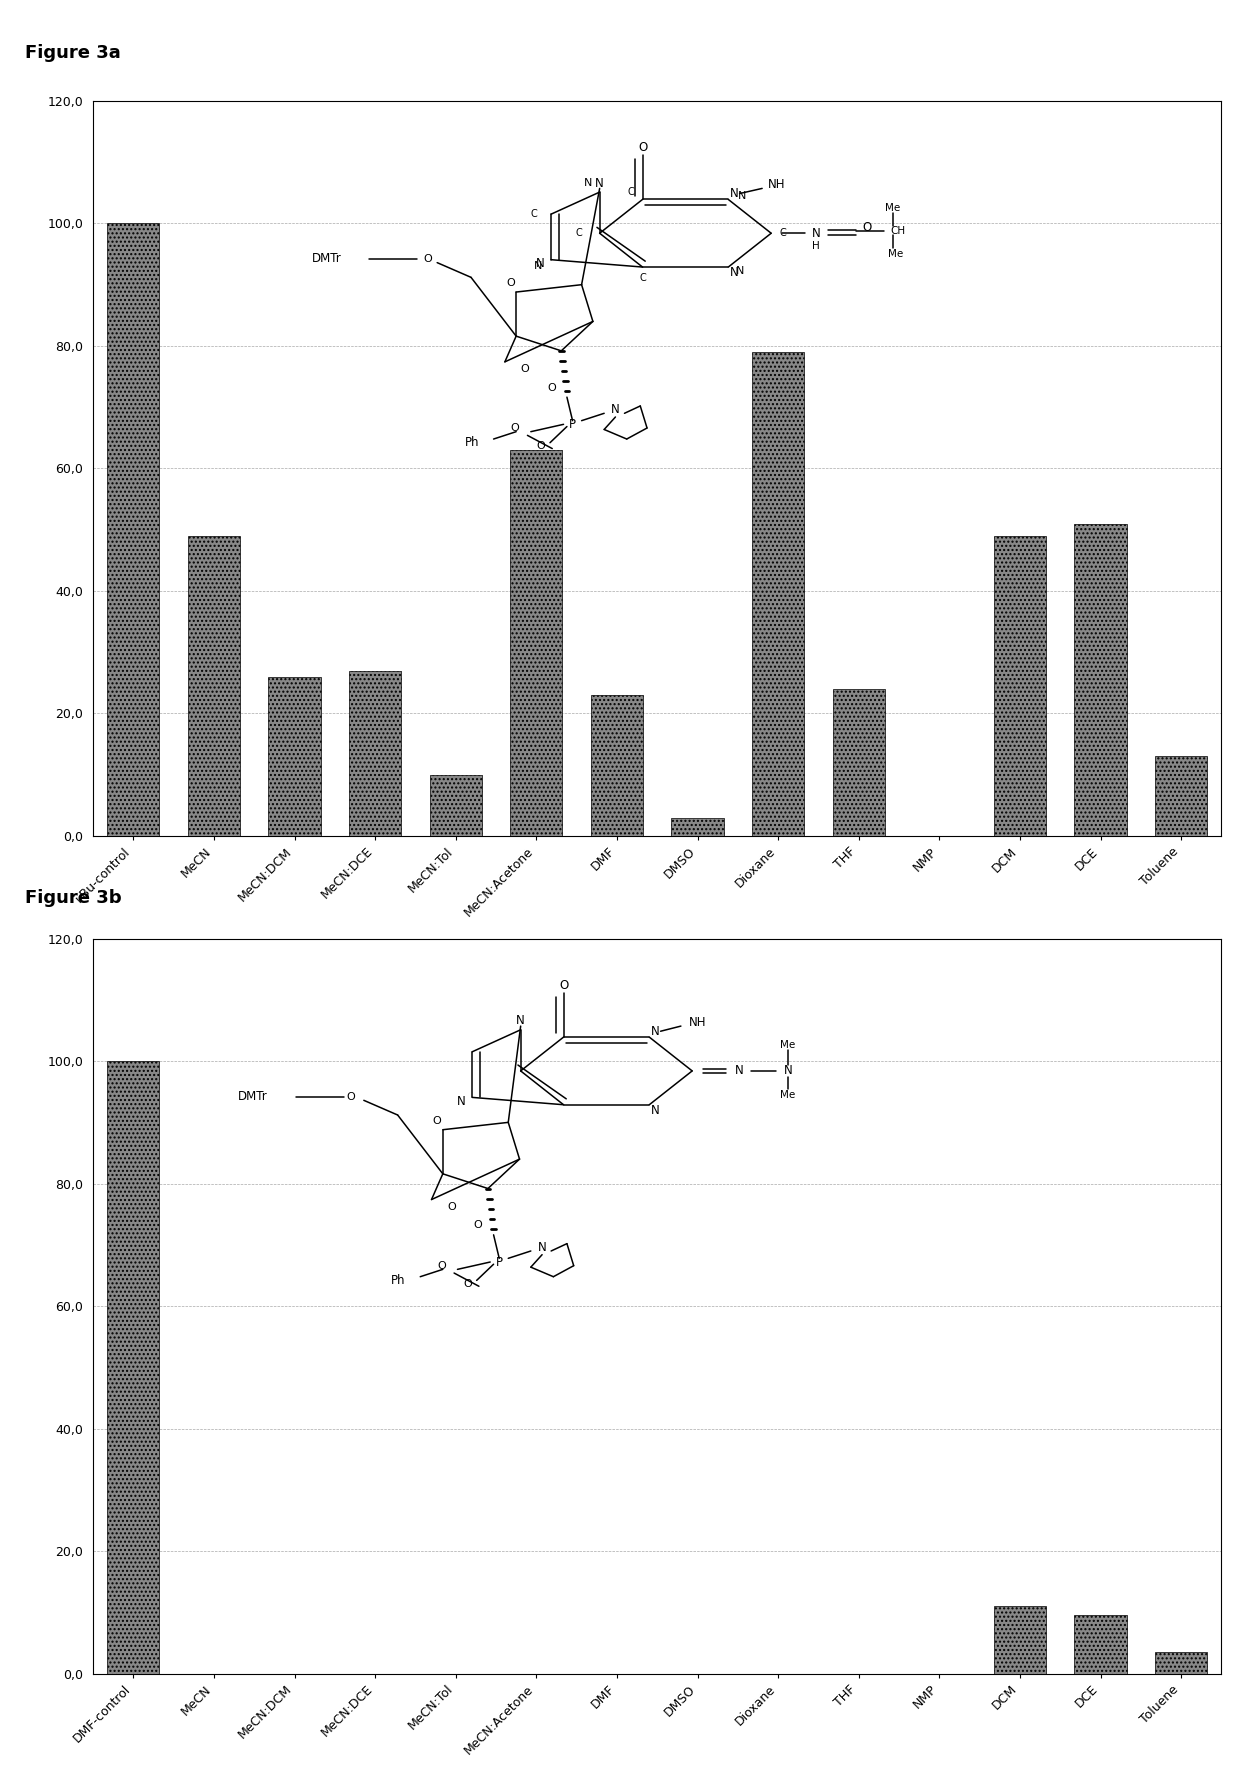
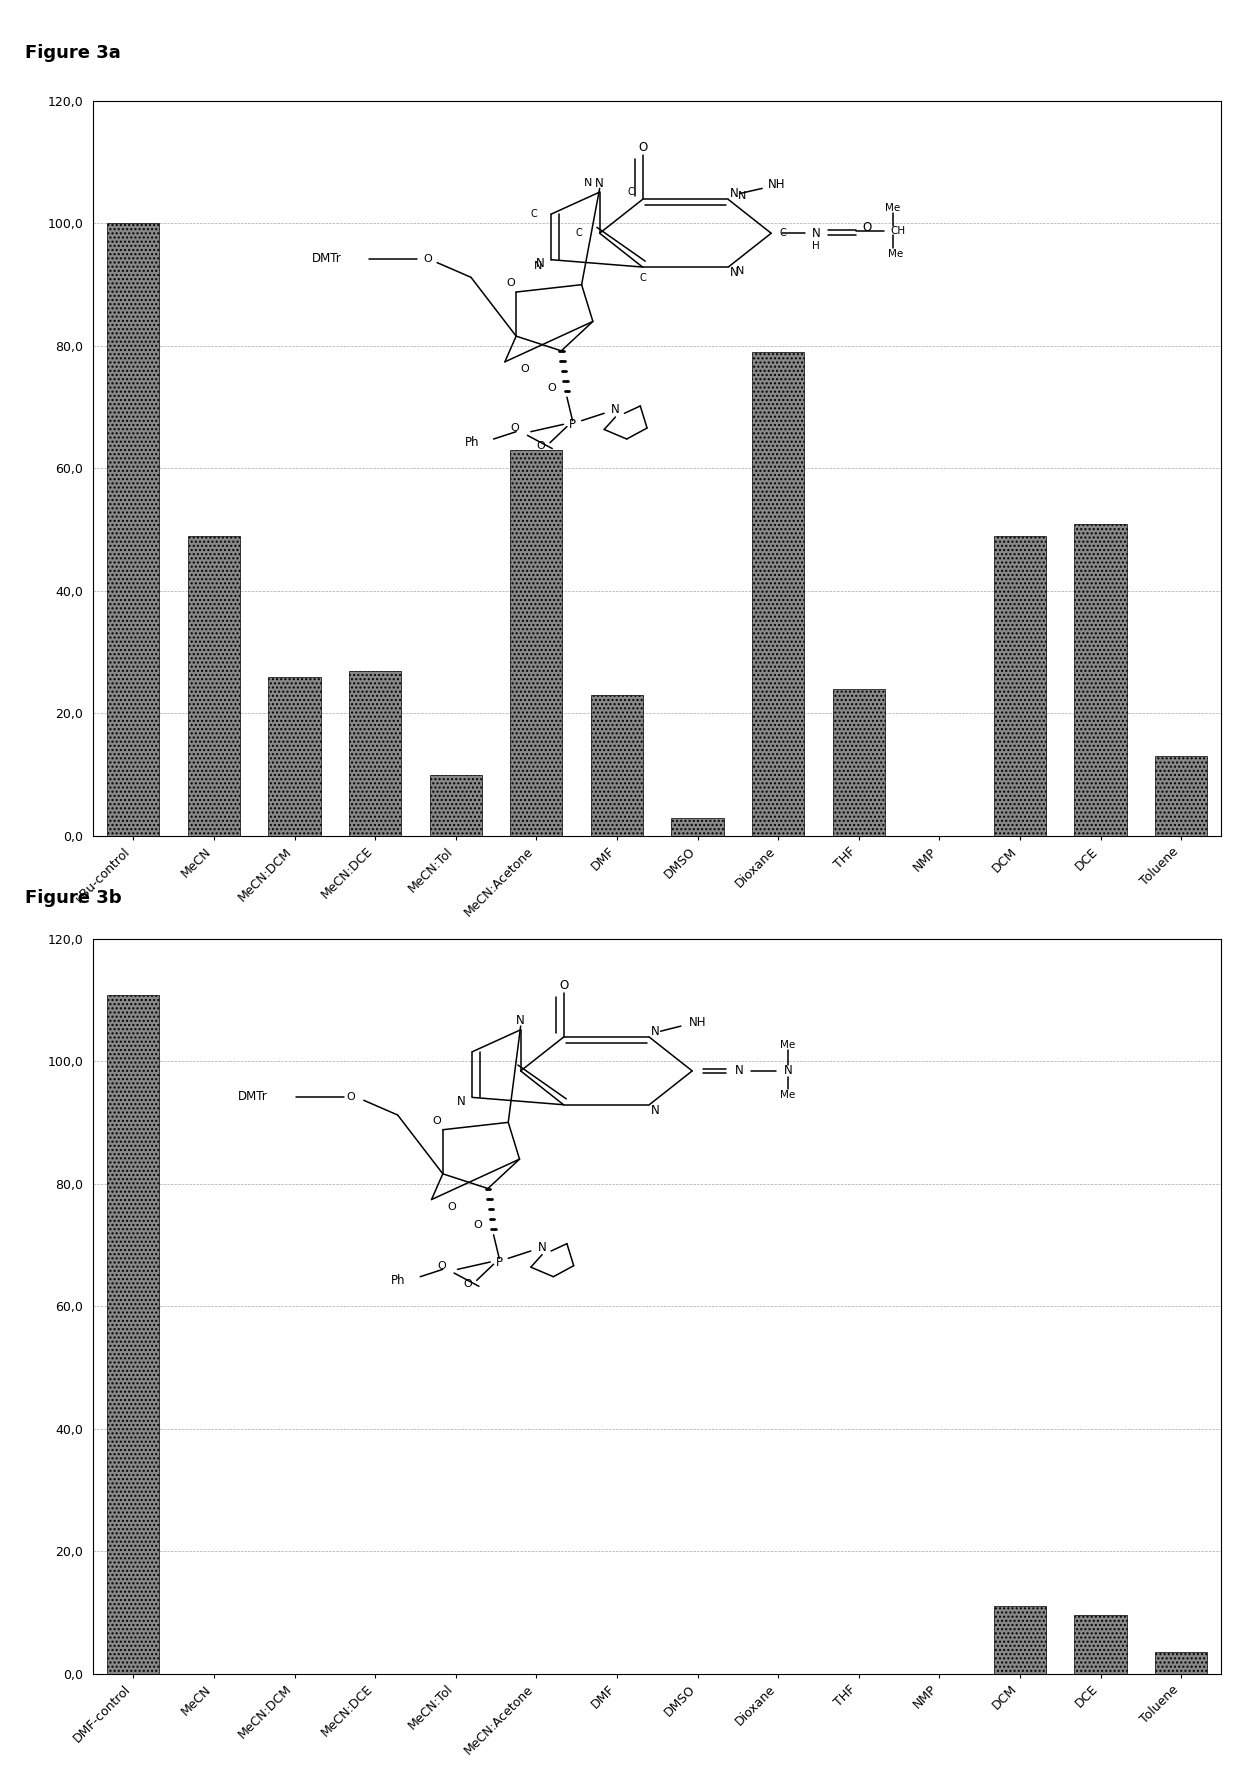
DMF-control: 100,0 -> 110,8
